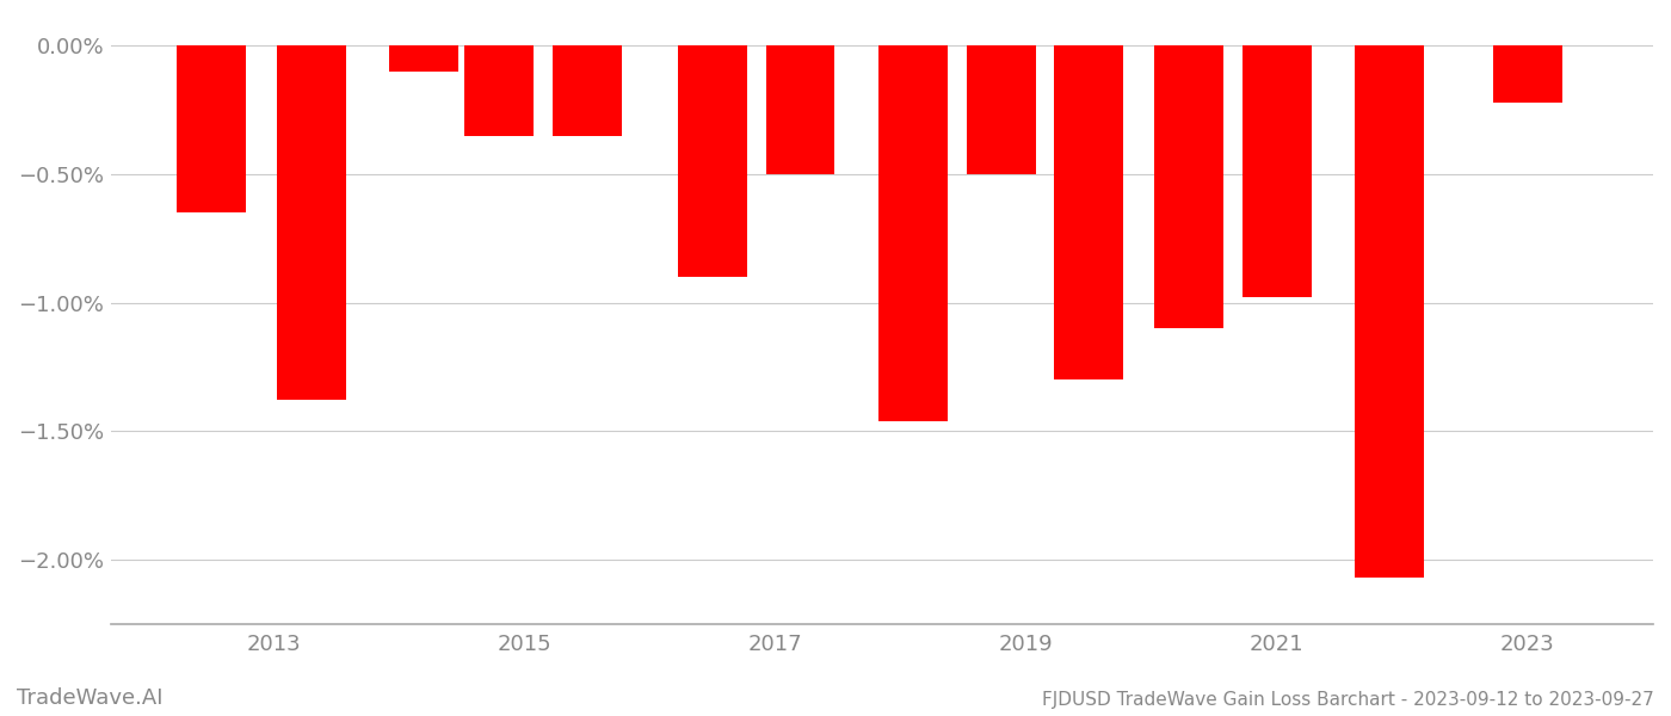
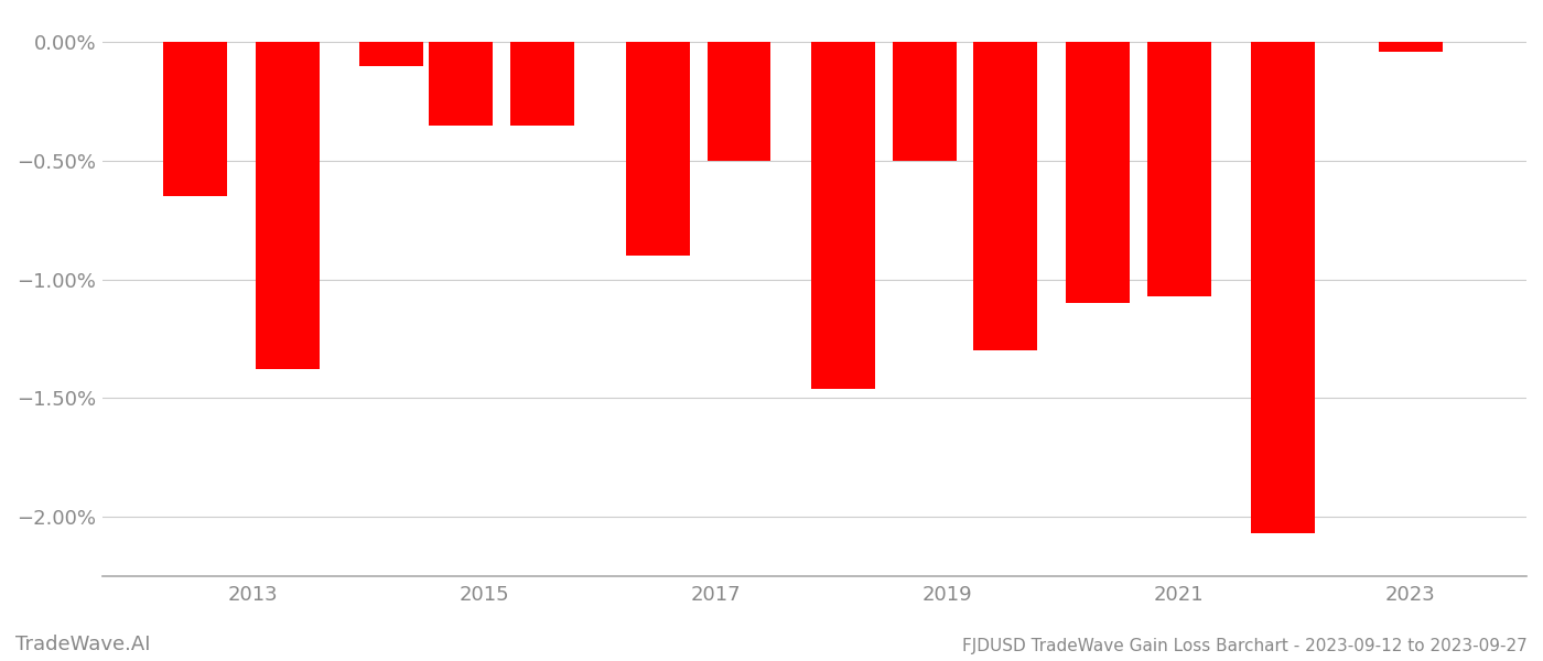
2021: -0.98% -> -1.07%
2023: -0.22% -> -0.04%
